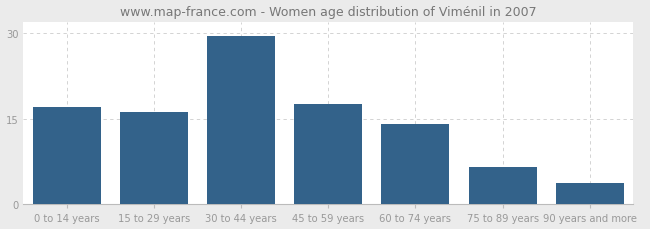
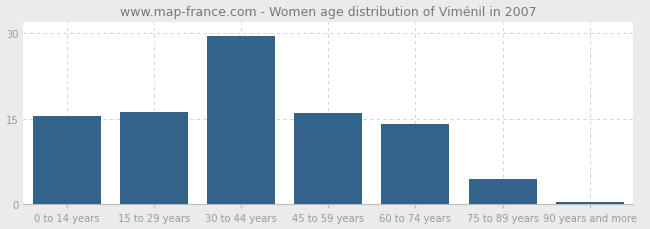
0 to 14 years: 17.0 -> 15.5
45 to 59 years: 17.6 -> 16.0
75 to 89 years: 6.6 -> 4.5
90 years and more: 3.8 -> 0.4
